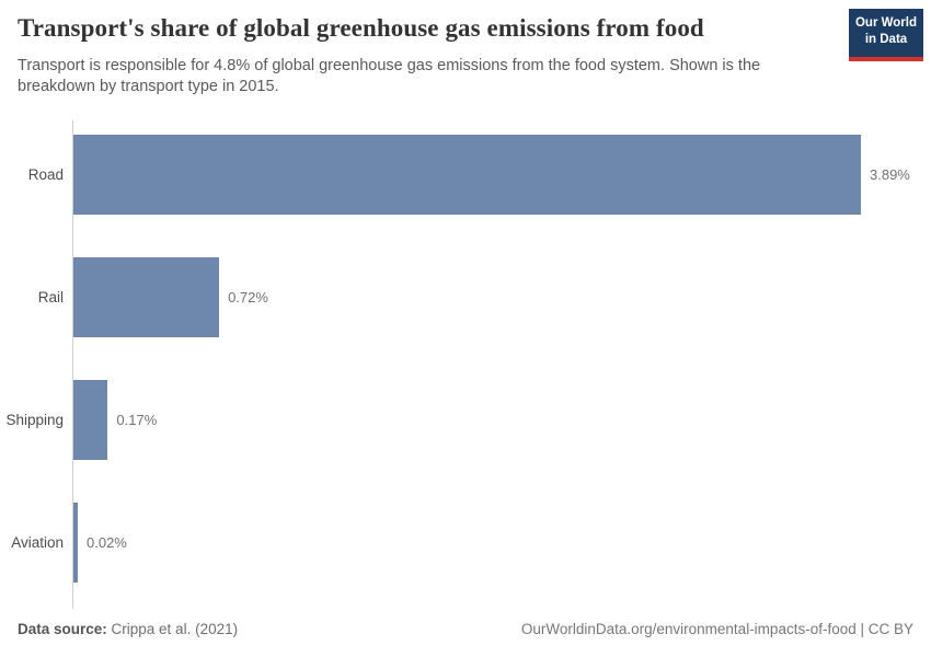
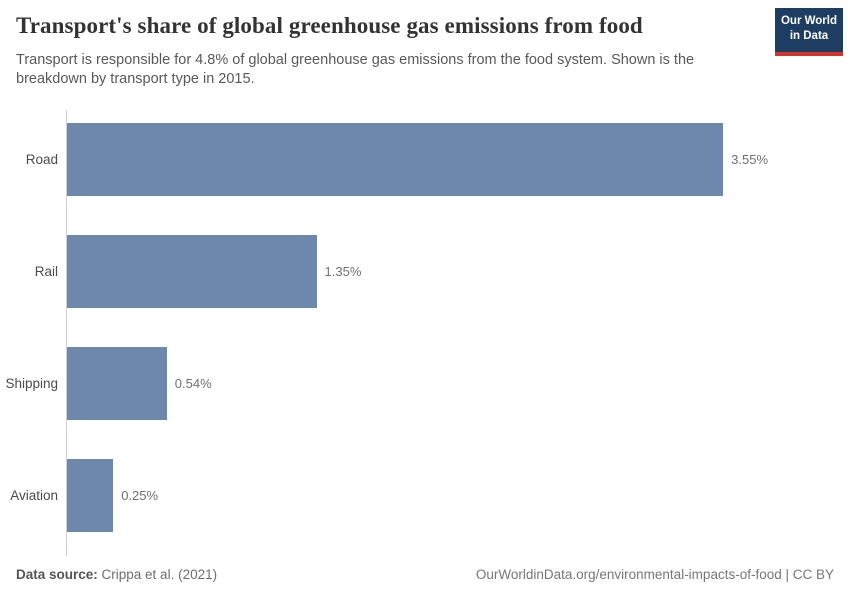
Road: 3.89% -> 3.55%
Rail: 0.72% -> 1.35%
Shipping: 0.17% -> 0.54%
Aviation: 0.02% -> 0.25%
